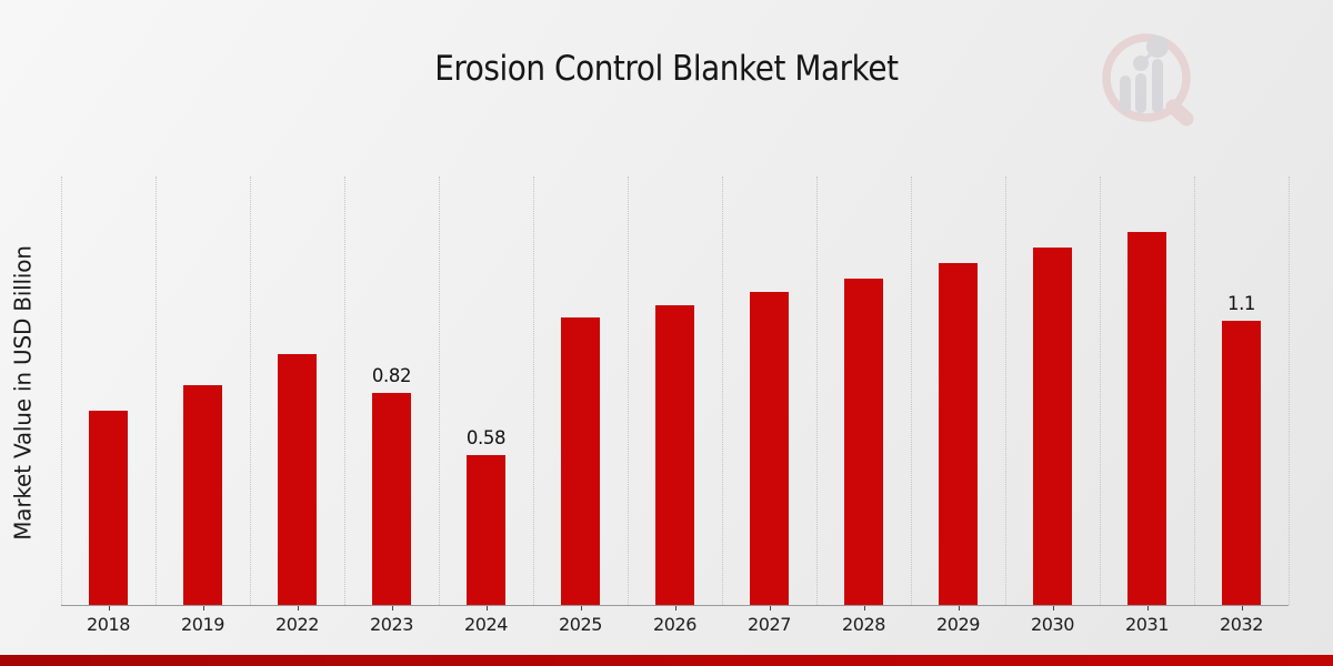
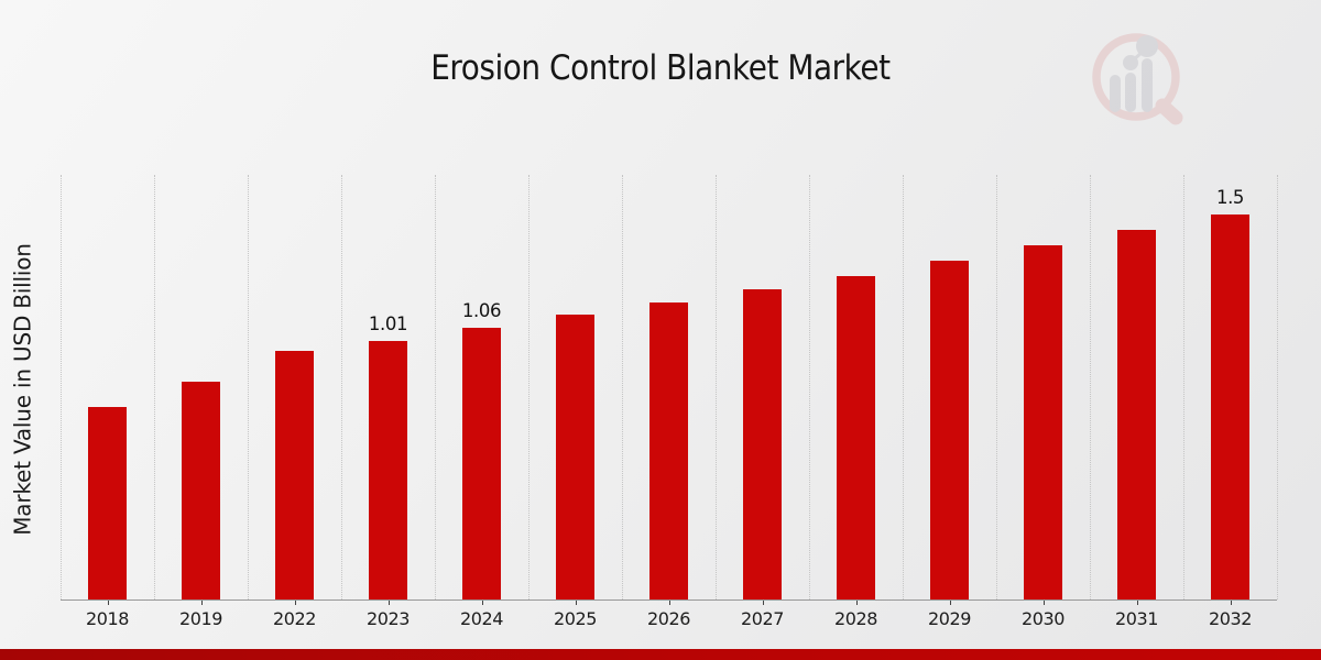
2023: 0.82 -> 1.01
2024: 0.58 -> 1.06
2032: 1.1 -> 1.5
